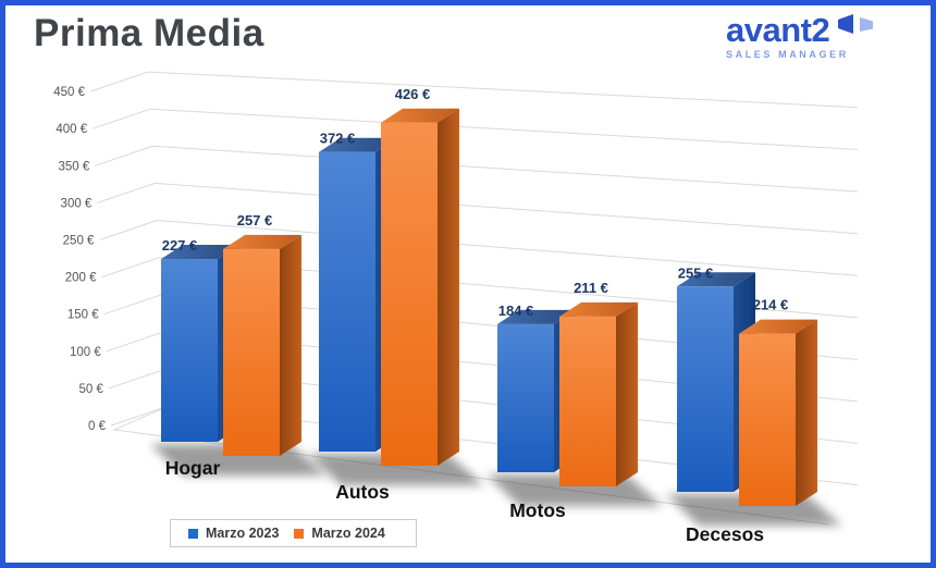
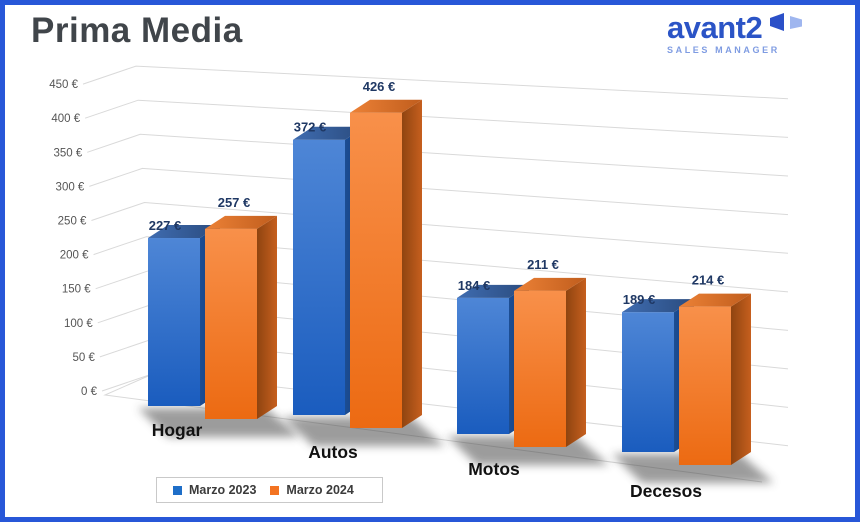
Marzo 2023/Decesos: 255 -> 189
